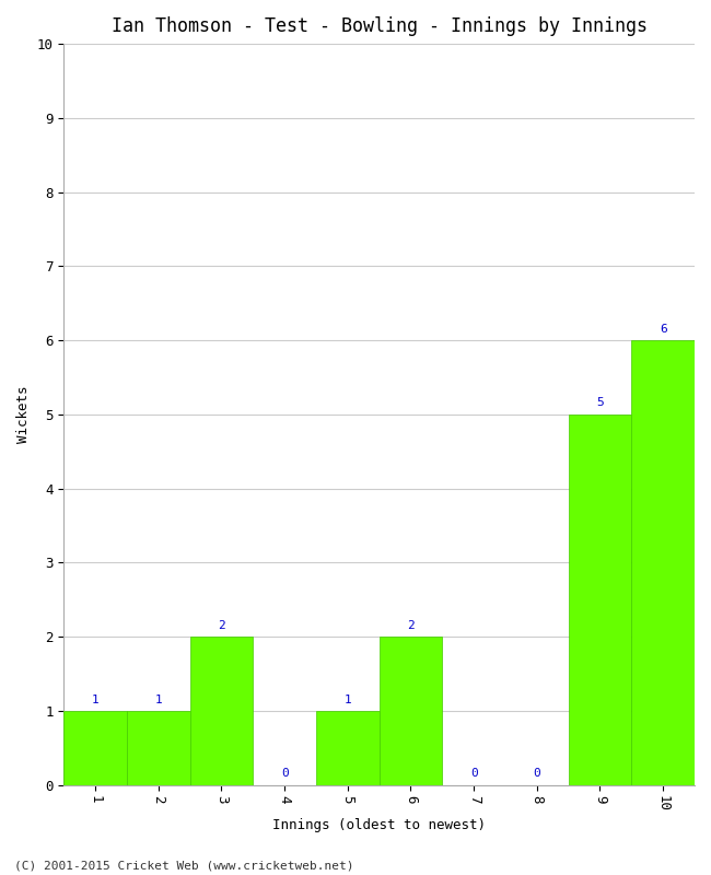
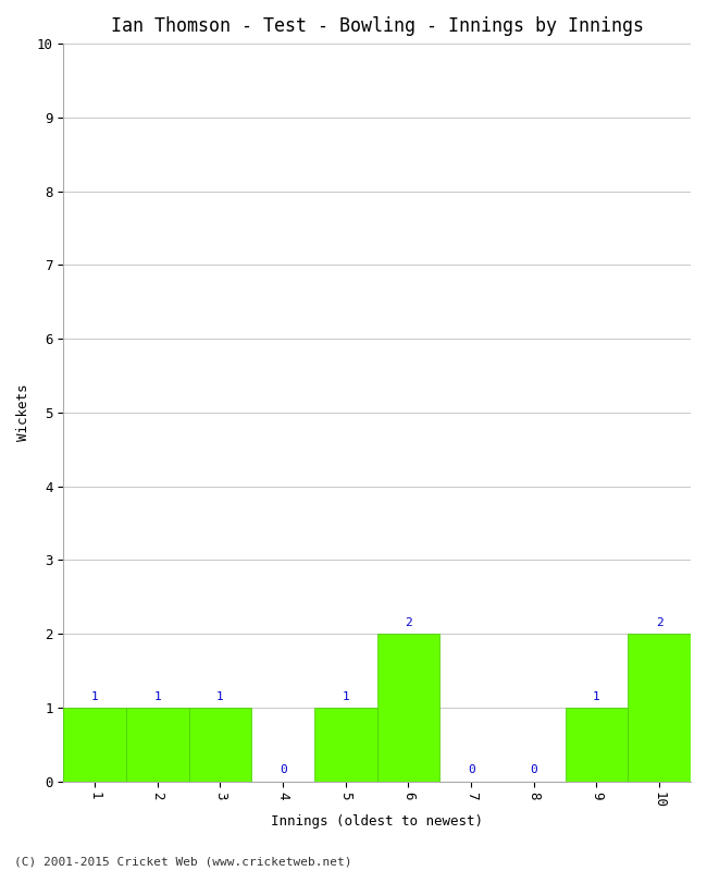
3: 2 -> 1
9: 5 -> 1
10: 6 -> 2
